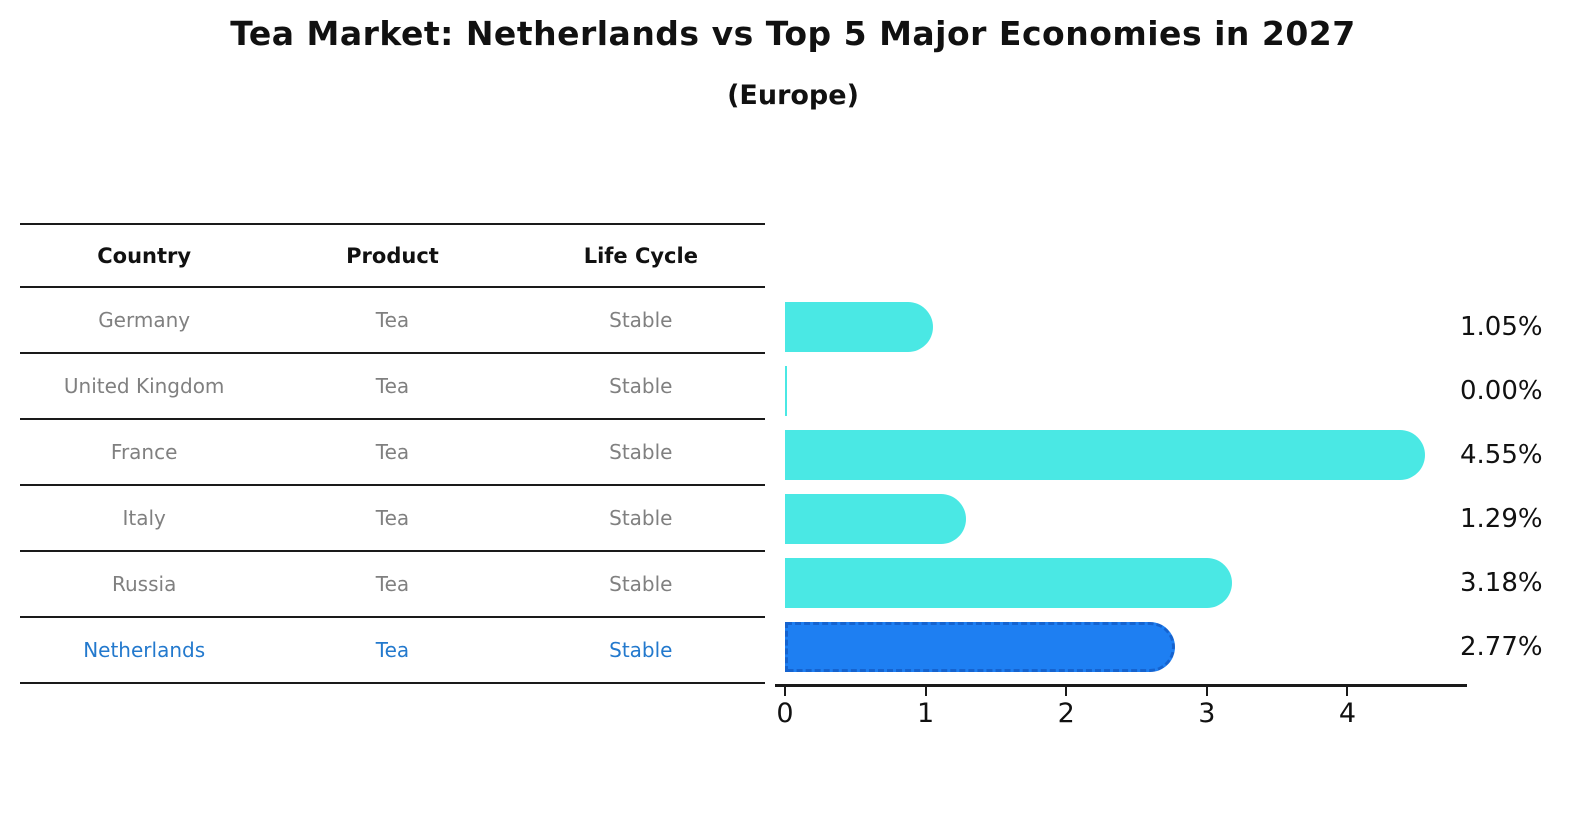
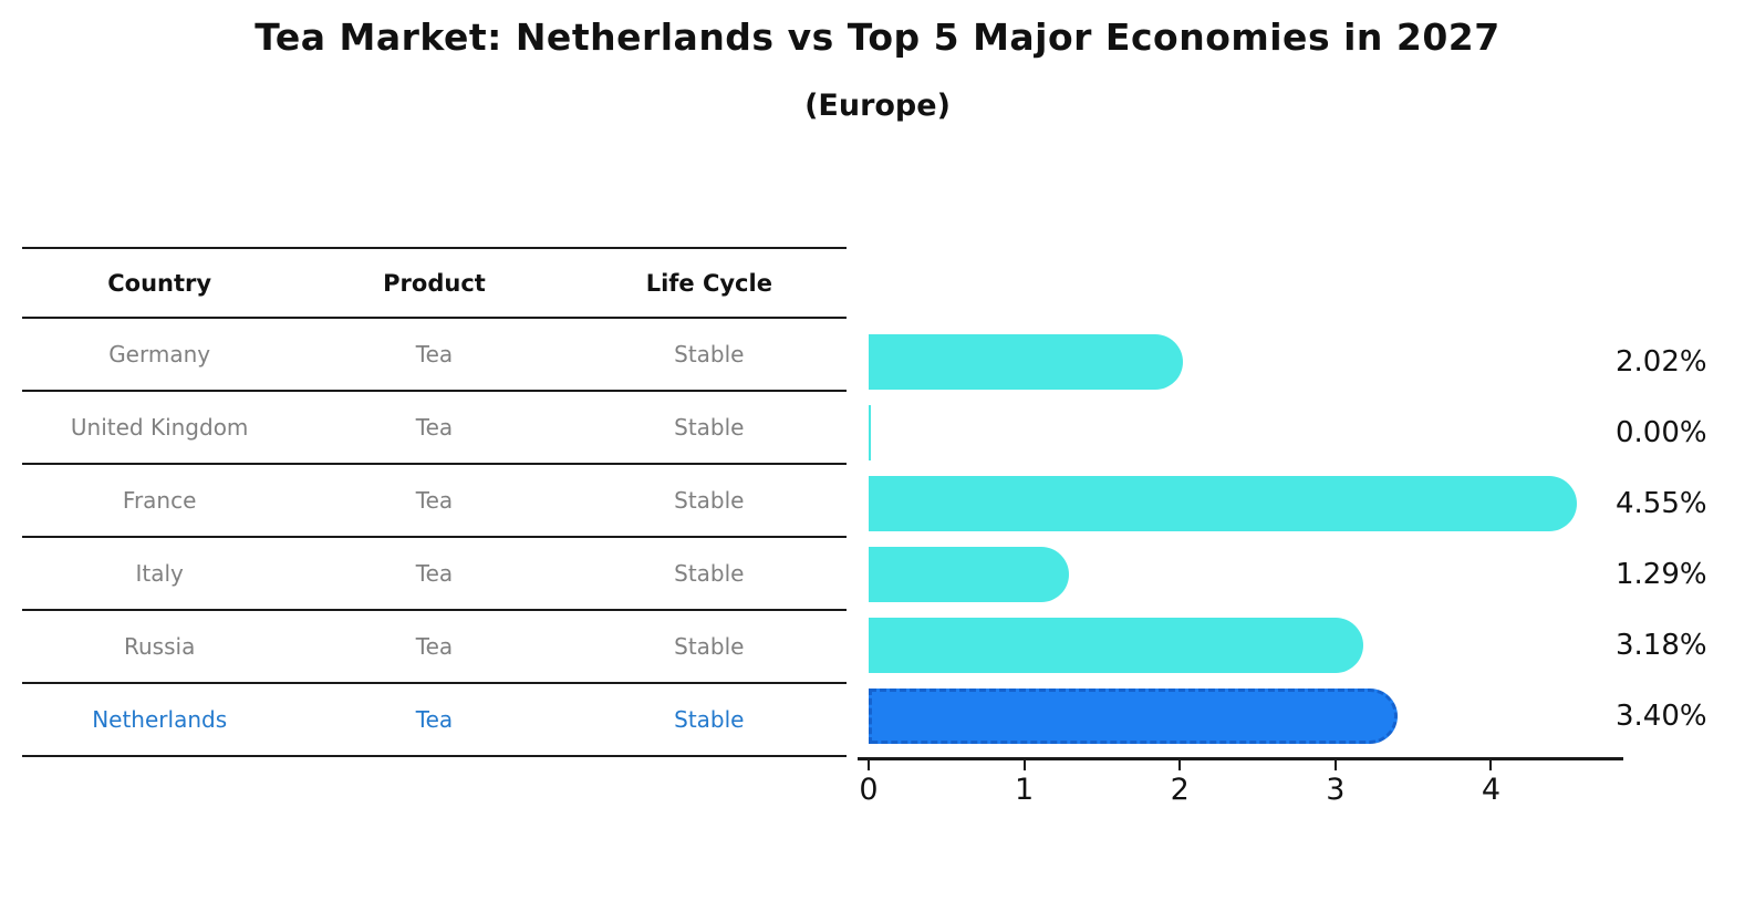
Germany: 1.05% -> 2.02%
Netherlands: 2.77% -> 3.40%
